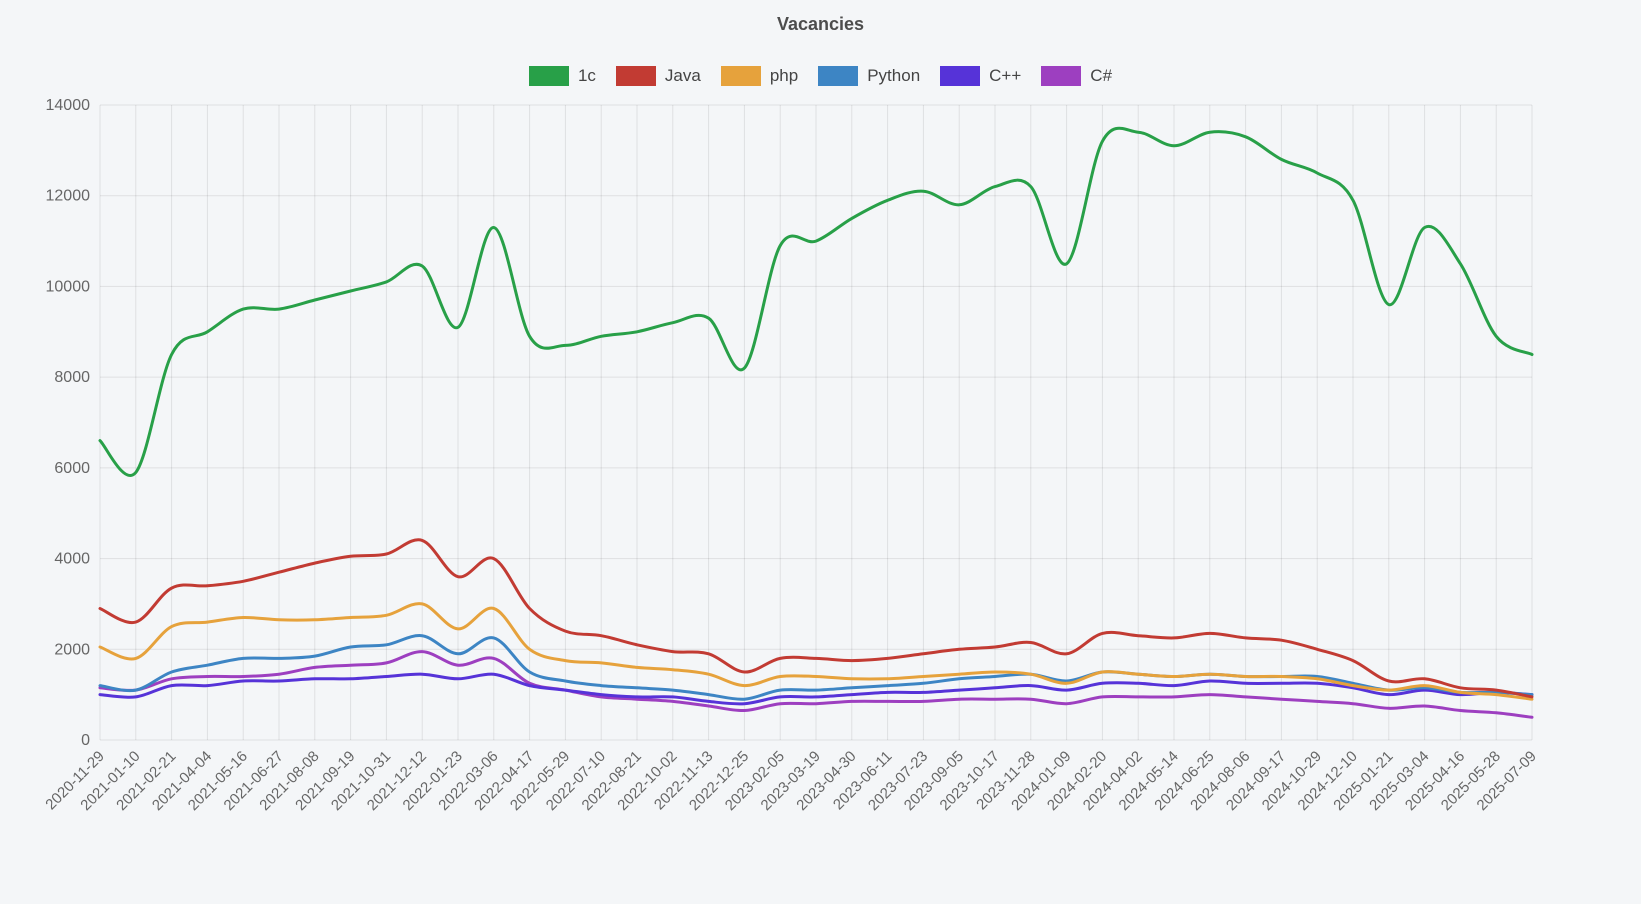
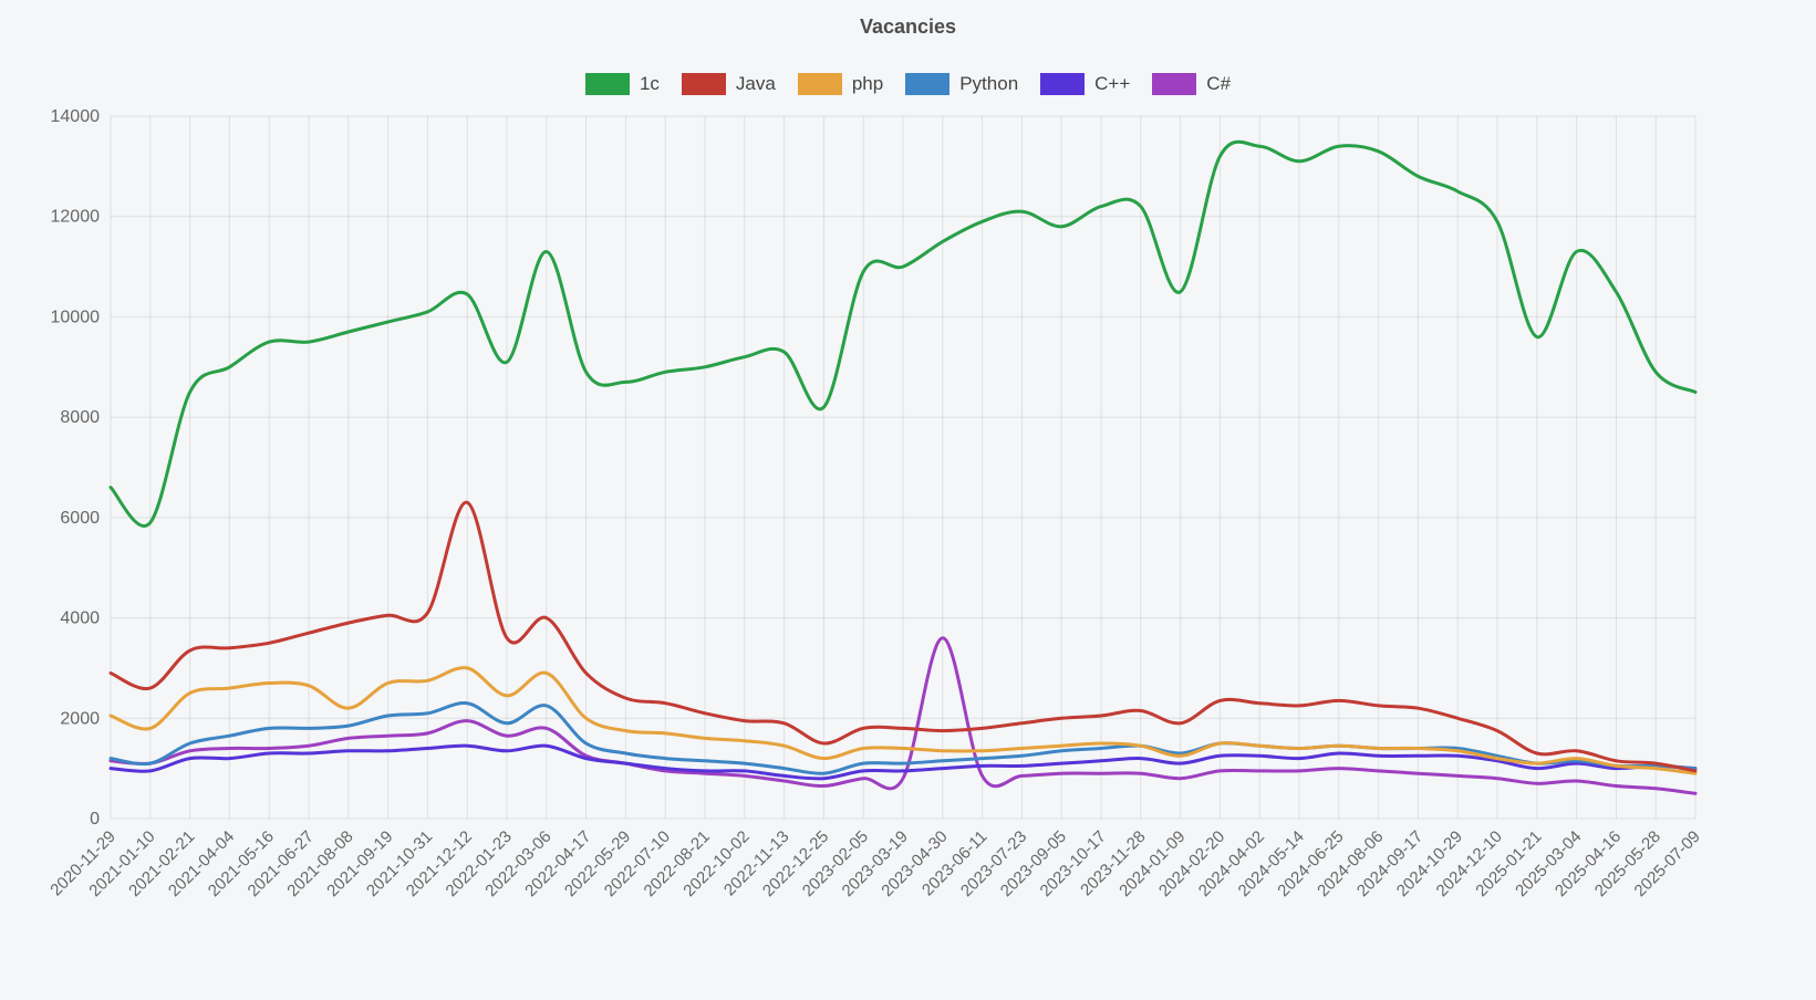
php/2021-08-08: 2600 -> 2200
Java/2021-12-12: 4400 -> 6300
C#/2023-04-30: 800 -> 3600
